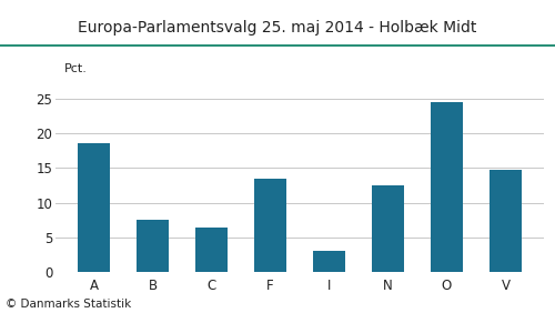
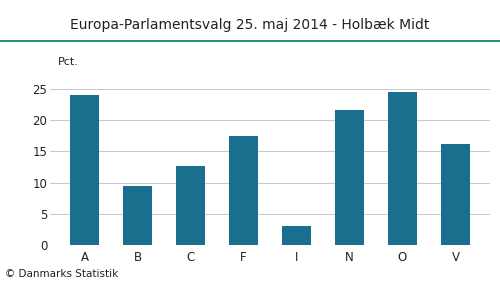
A: 18.5 -> 24.0
B: 7.5 -> 9.4
C: 6.5 -> 12.6
F: 13.4 -> 17.4
N: 12.5 -> 21.6
V: 14.7 -> 16.2
